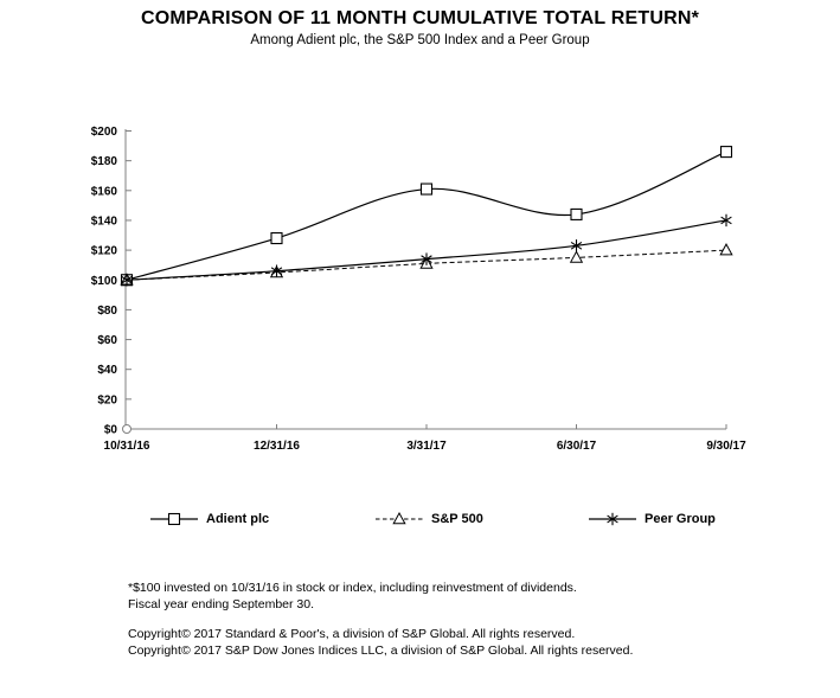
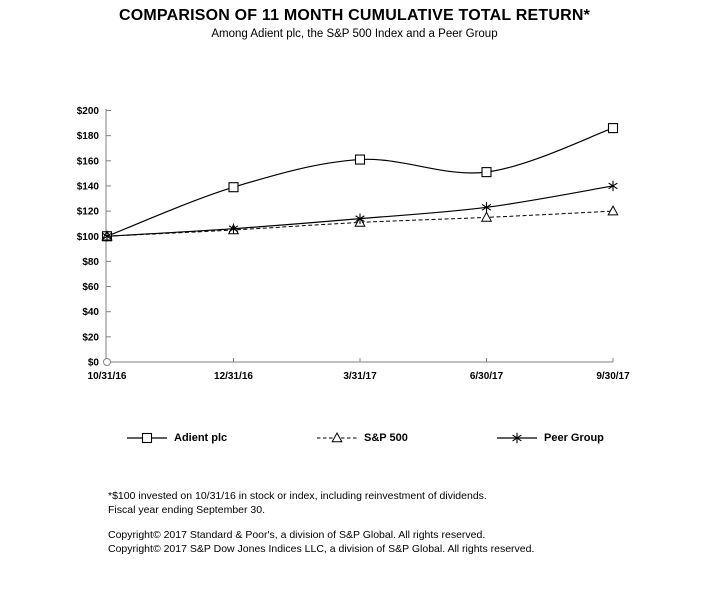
Adient plc/12/31/16: $128 -> $139
Adient plc/6/30/17: $144 -> $151
